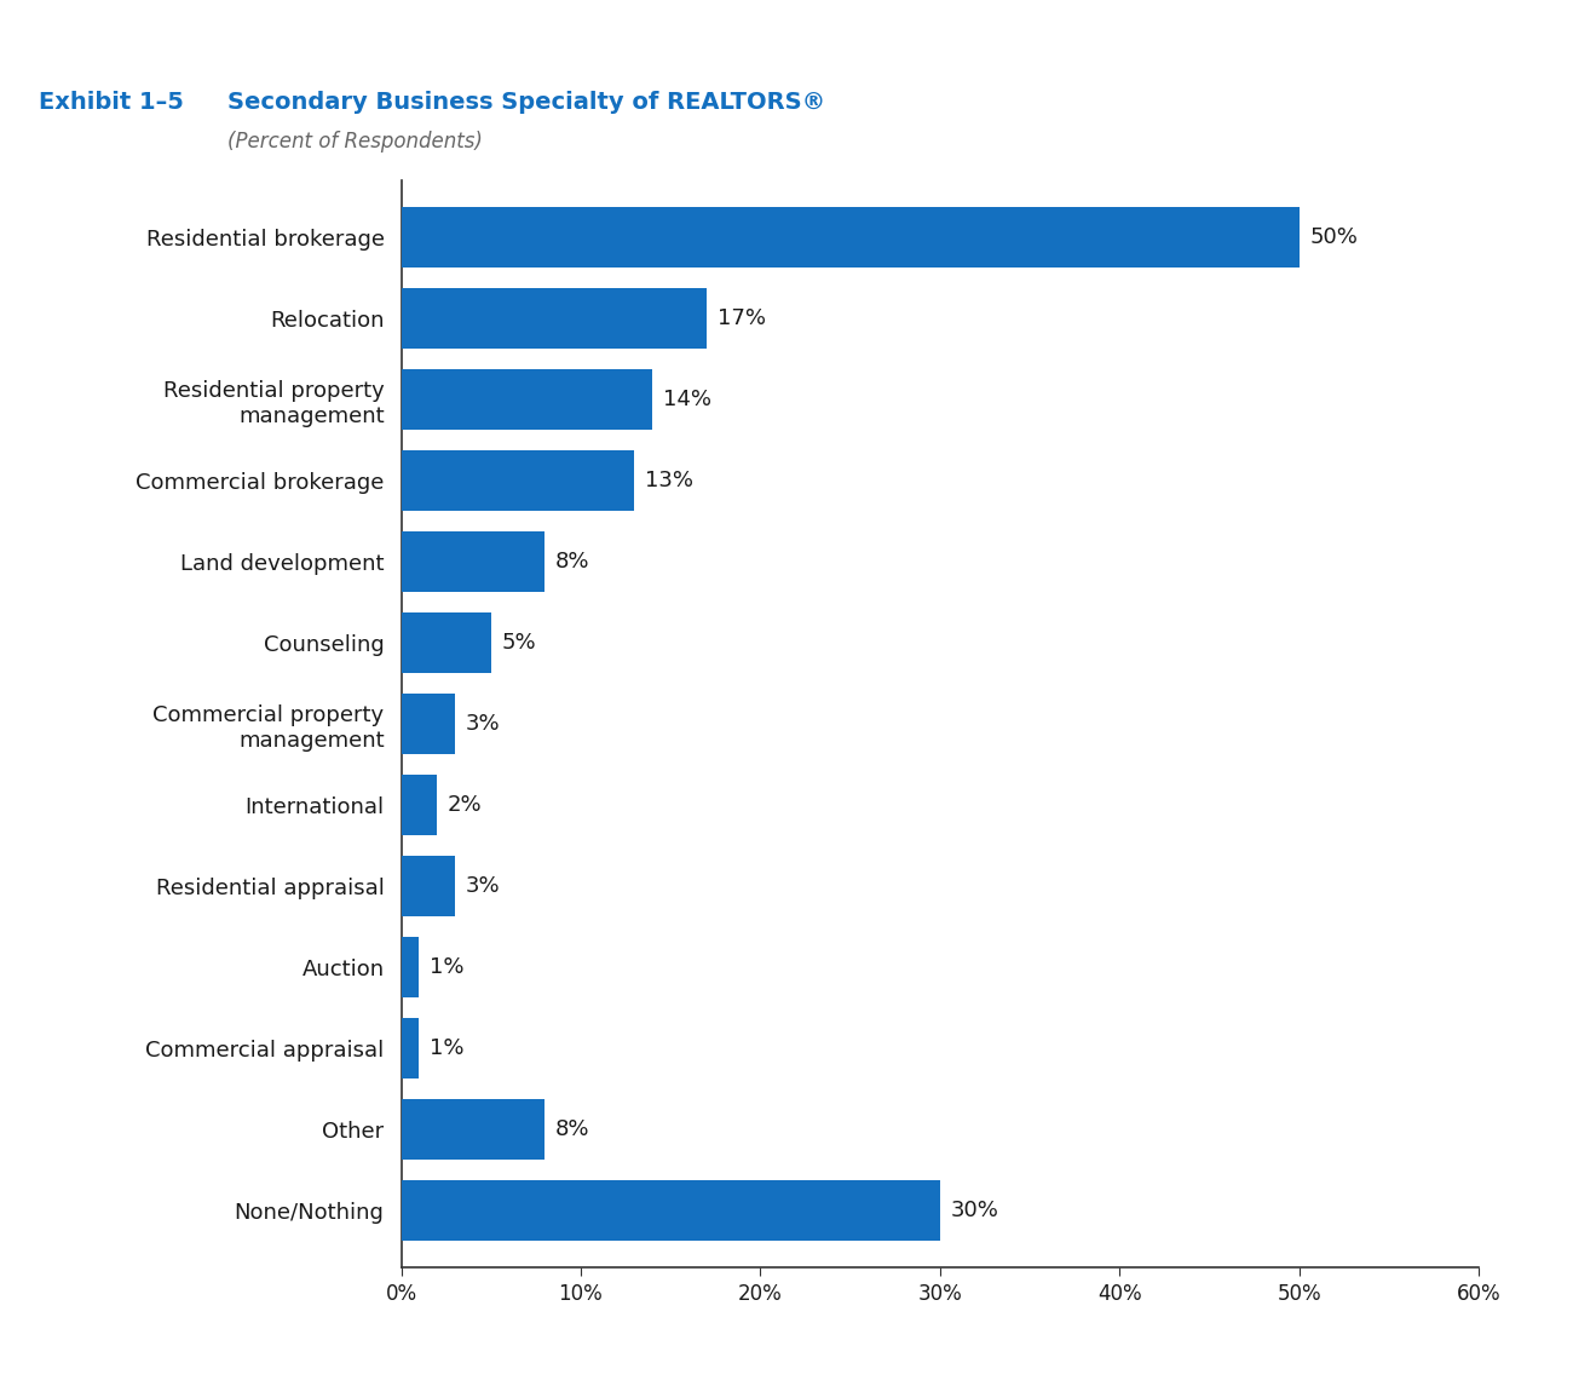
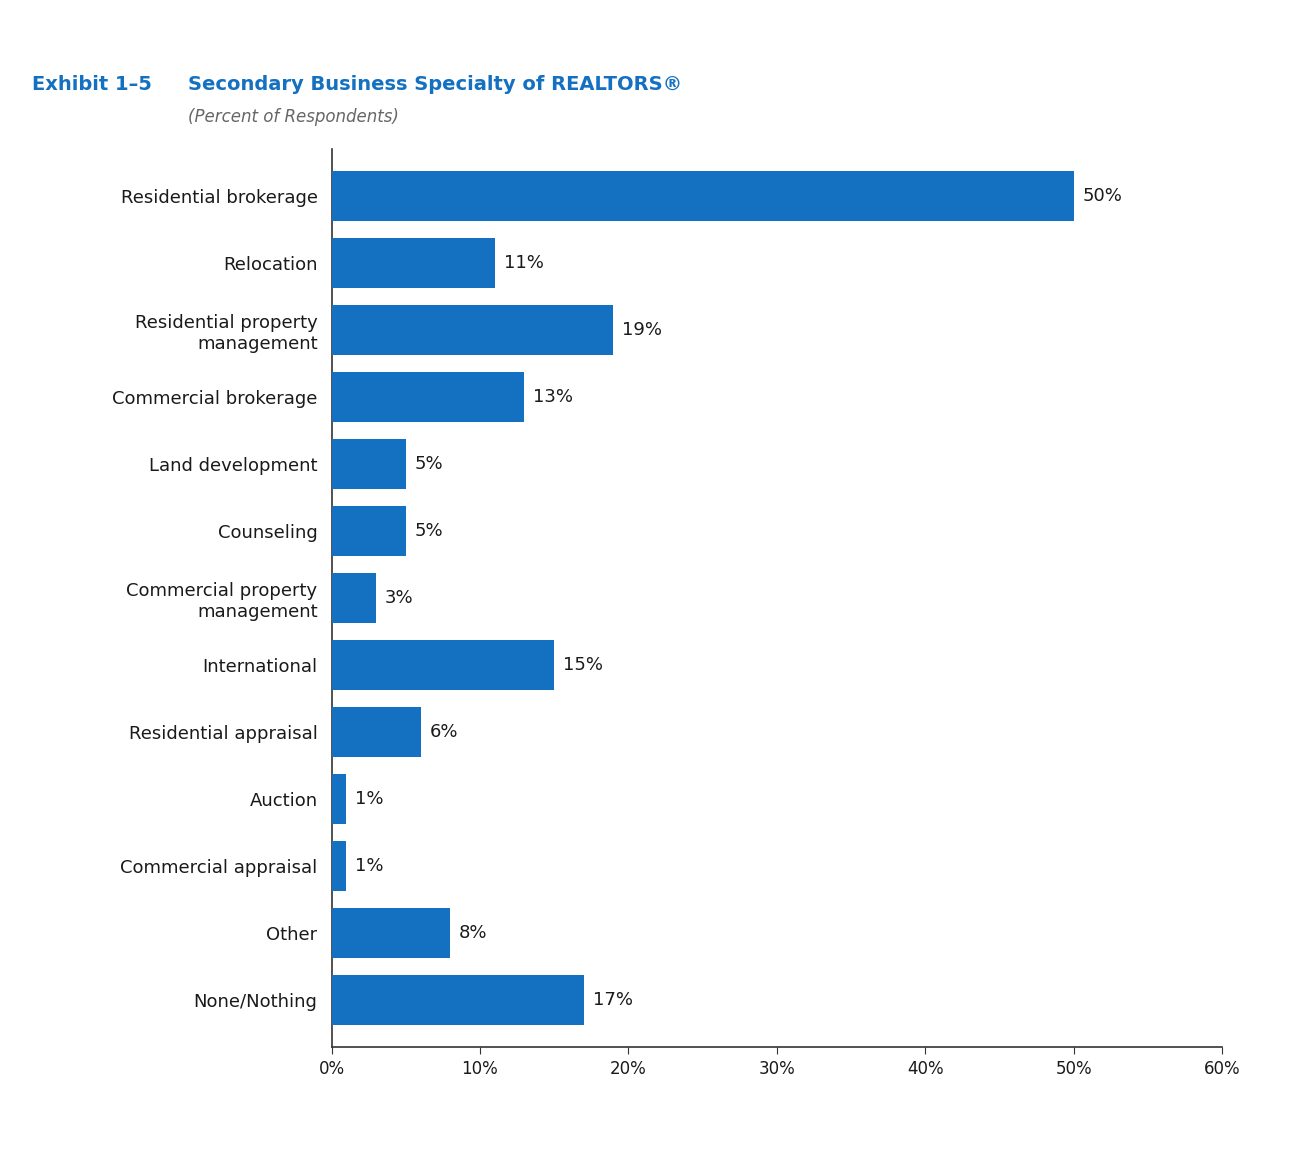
Relocation: 17% -> 11%
Residential property management: 14% -> 19%
Land development: 8% -> 5%
International: 2% -> 15%
Residential appraisal: 3% -> 6%
None/Nothing: 30% -> 17%
